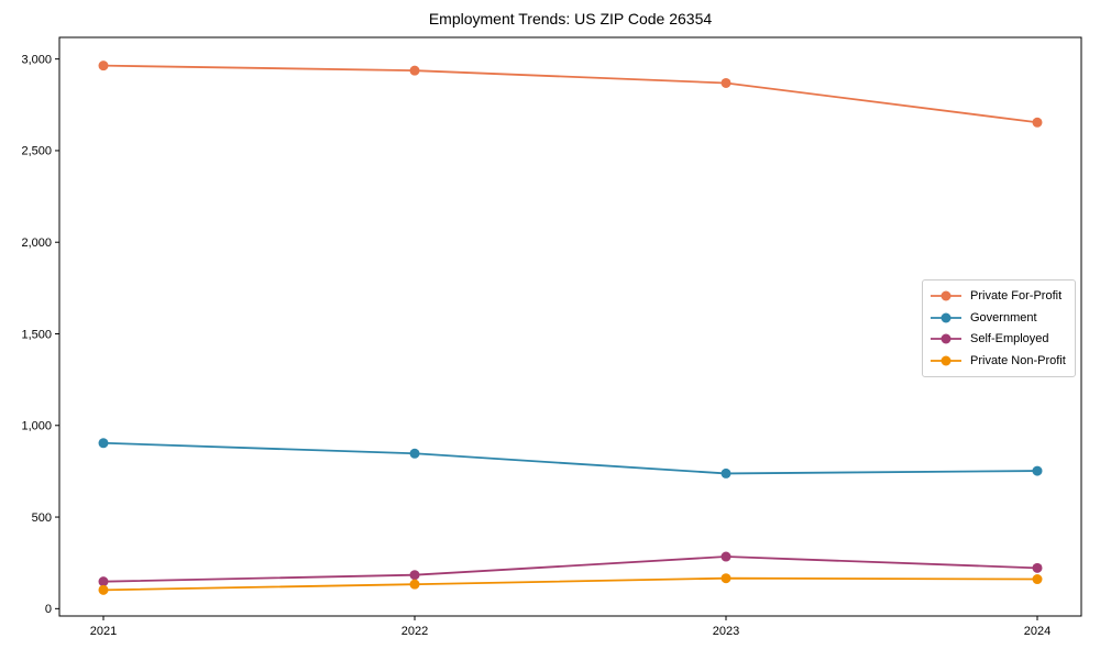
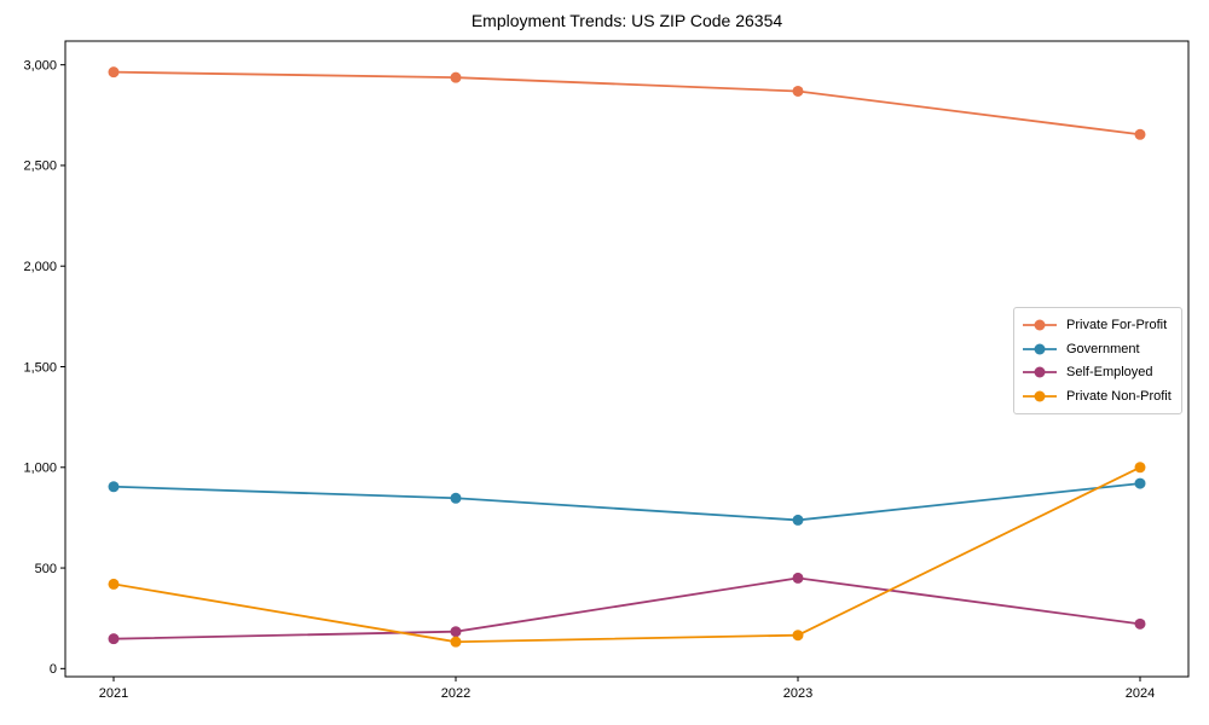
Private Non-Profit/2021: 100 -> 420
Self-Employed/2023: 280 -> 450
Government/2024: 750 -> 920
Private Non-Profit/2024: 160 -> 1000
